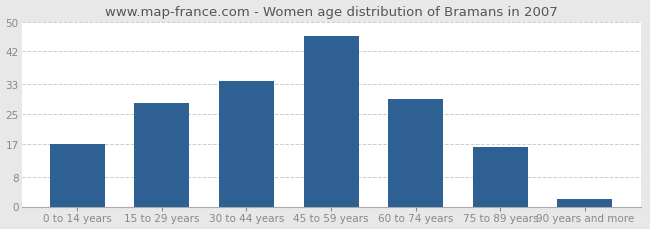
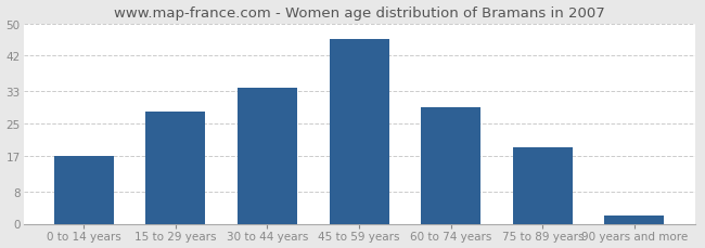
75 to 89 years: 16 -> 19
